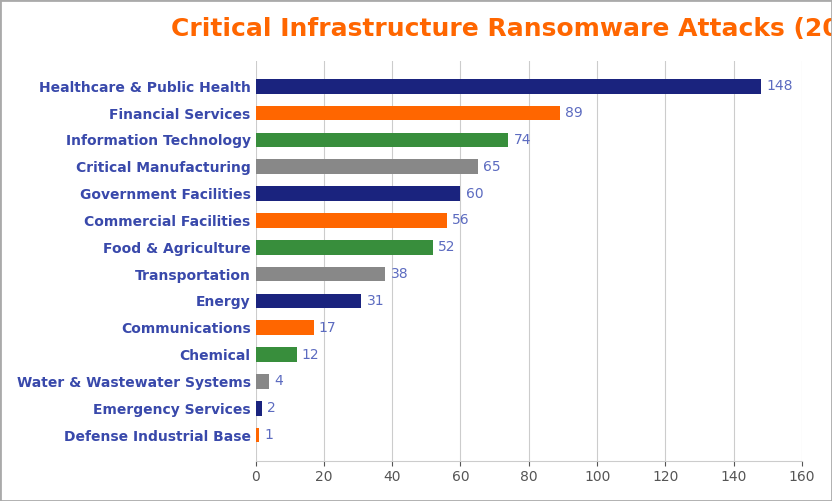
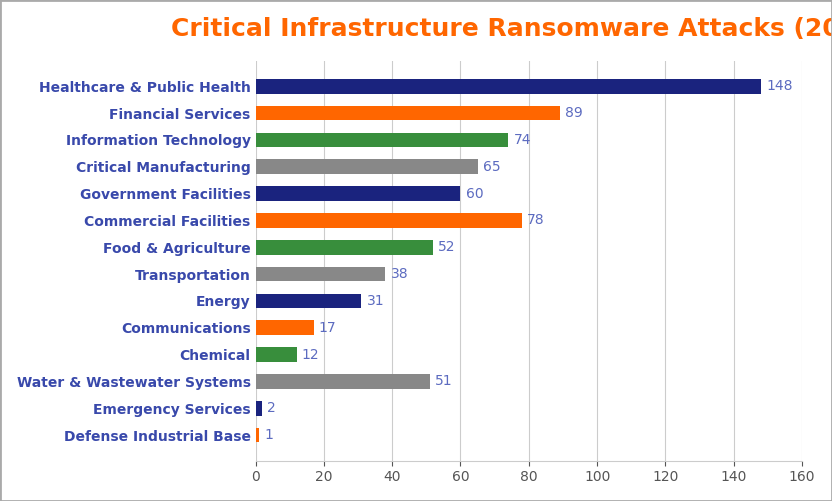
Commercial Facilities: 56 -> 78
Water & Wastewater Systems: 4 -> 51
